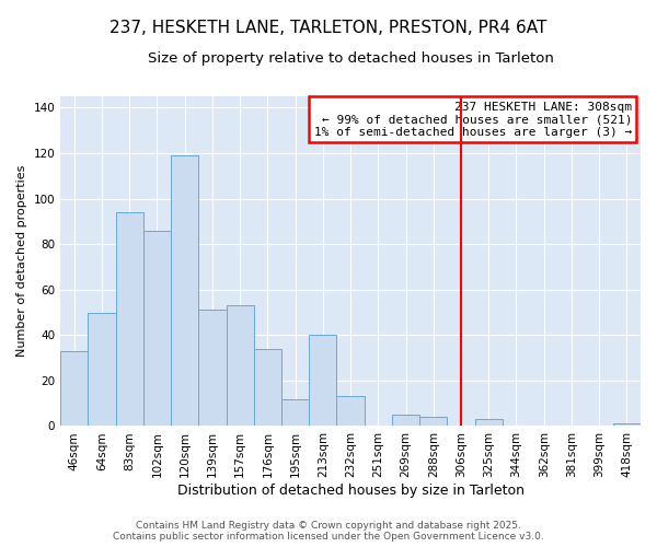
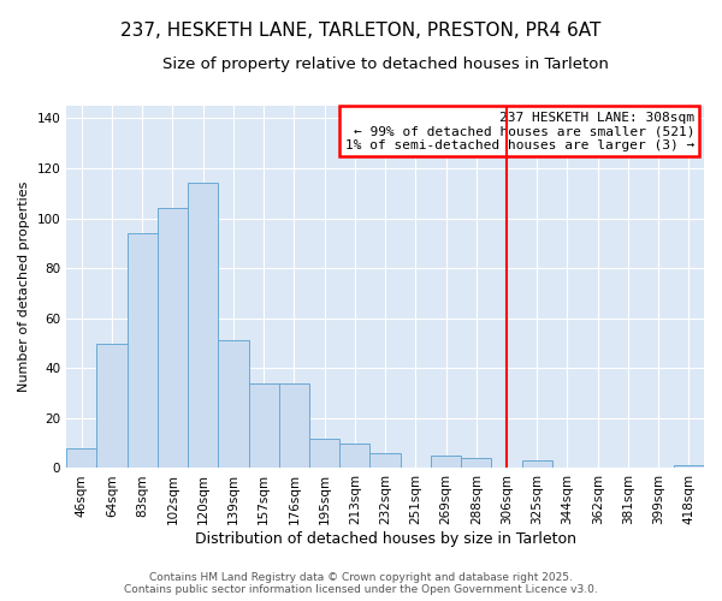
46sqm: 33 -> 8
102sqm: 86 -> 104
120sqm: 119 -> 114
157sqm: 53 -> 34
213sqm: 40 -> 10
232sqm: 13 -> 6
